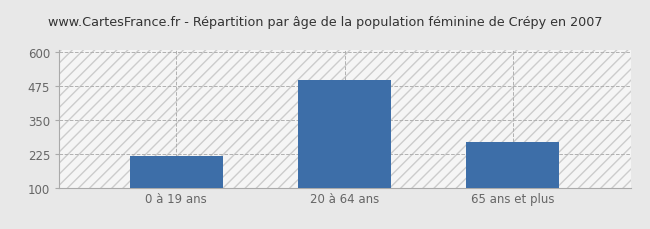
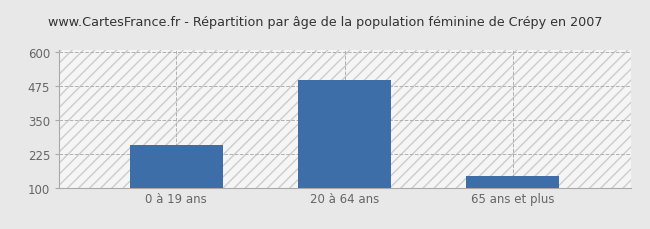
0 à 19 ans: 215 -> 258
65 ans et plus: 270 -> 142
